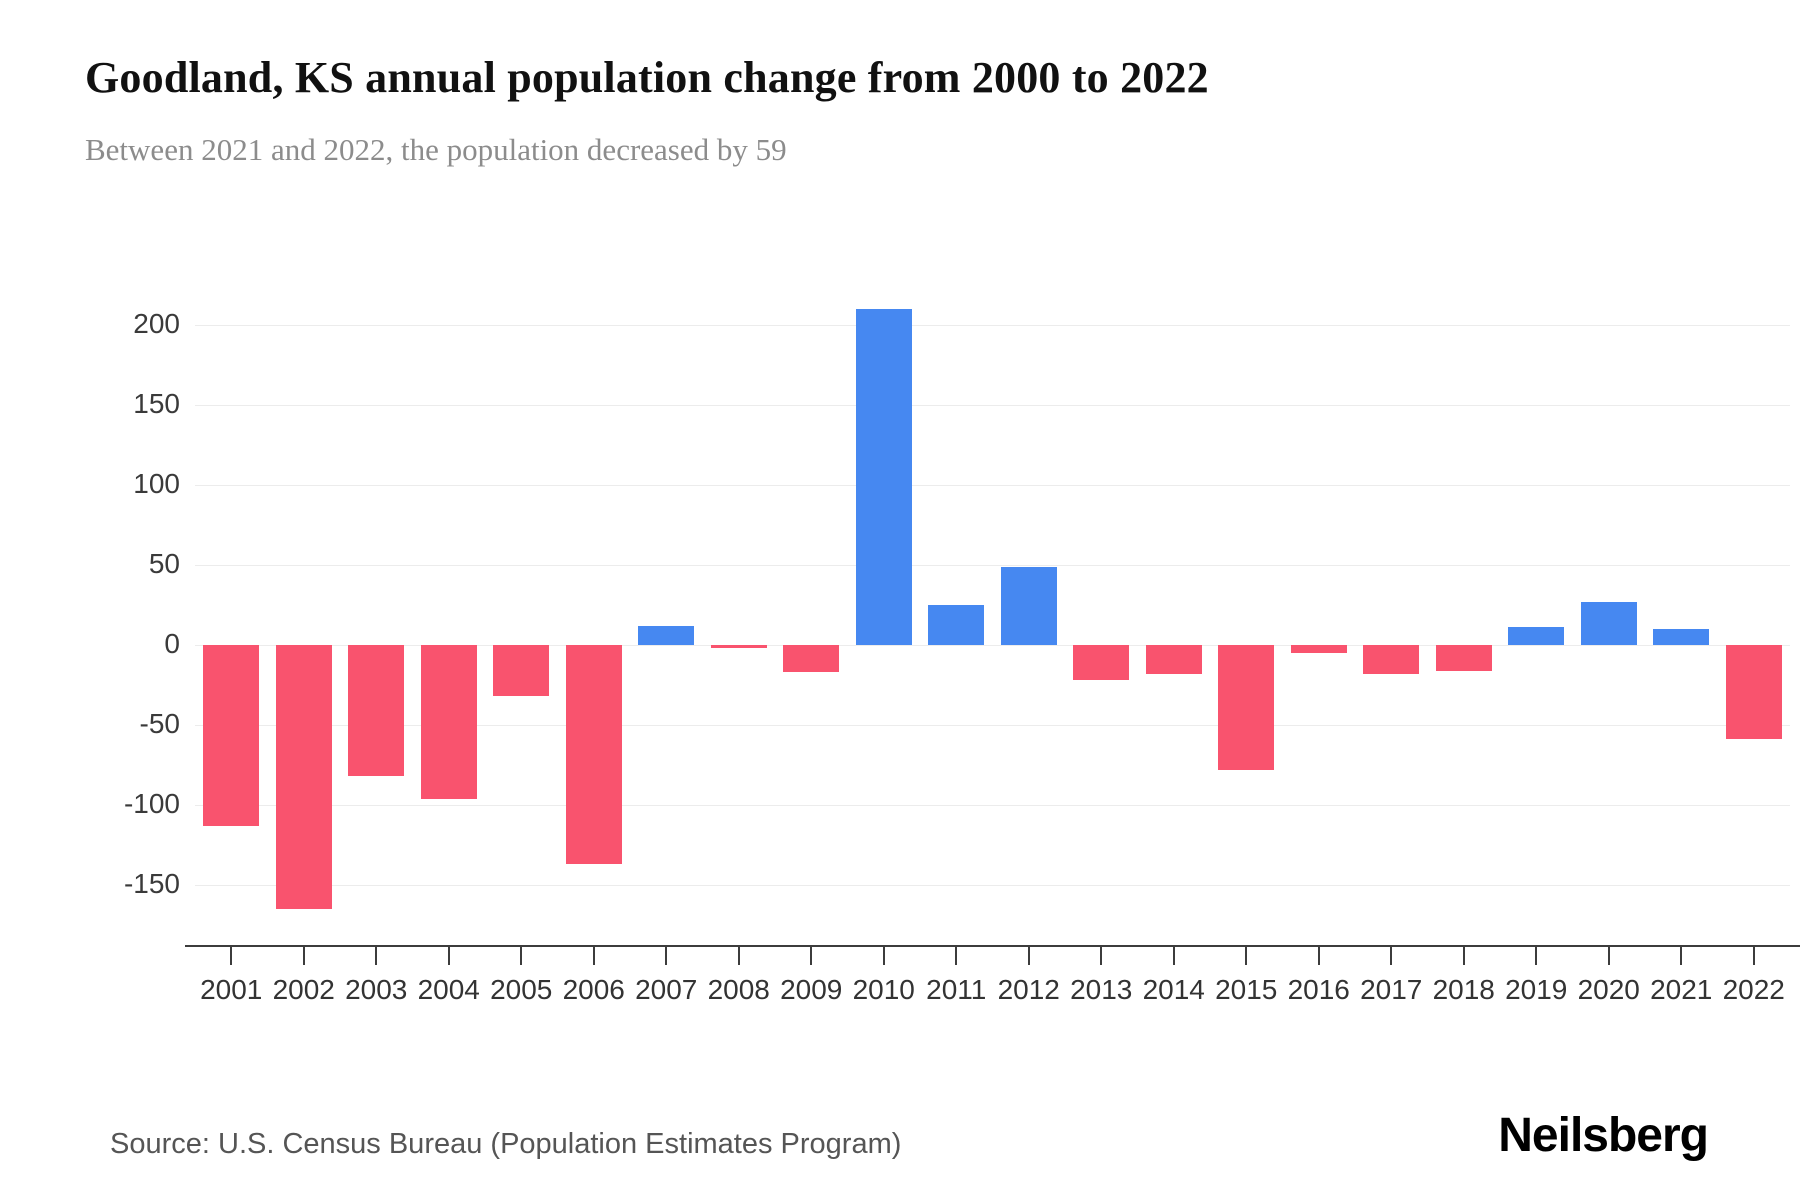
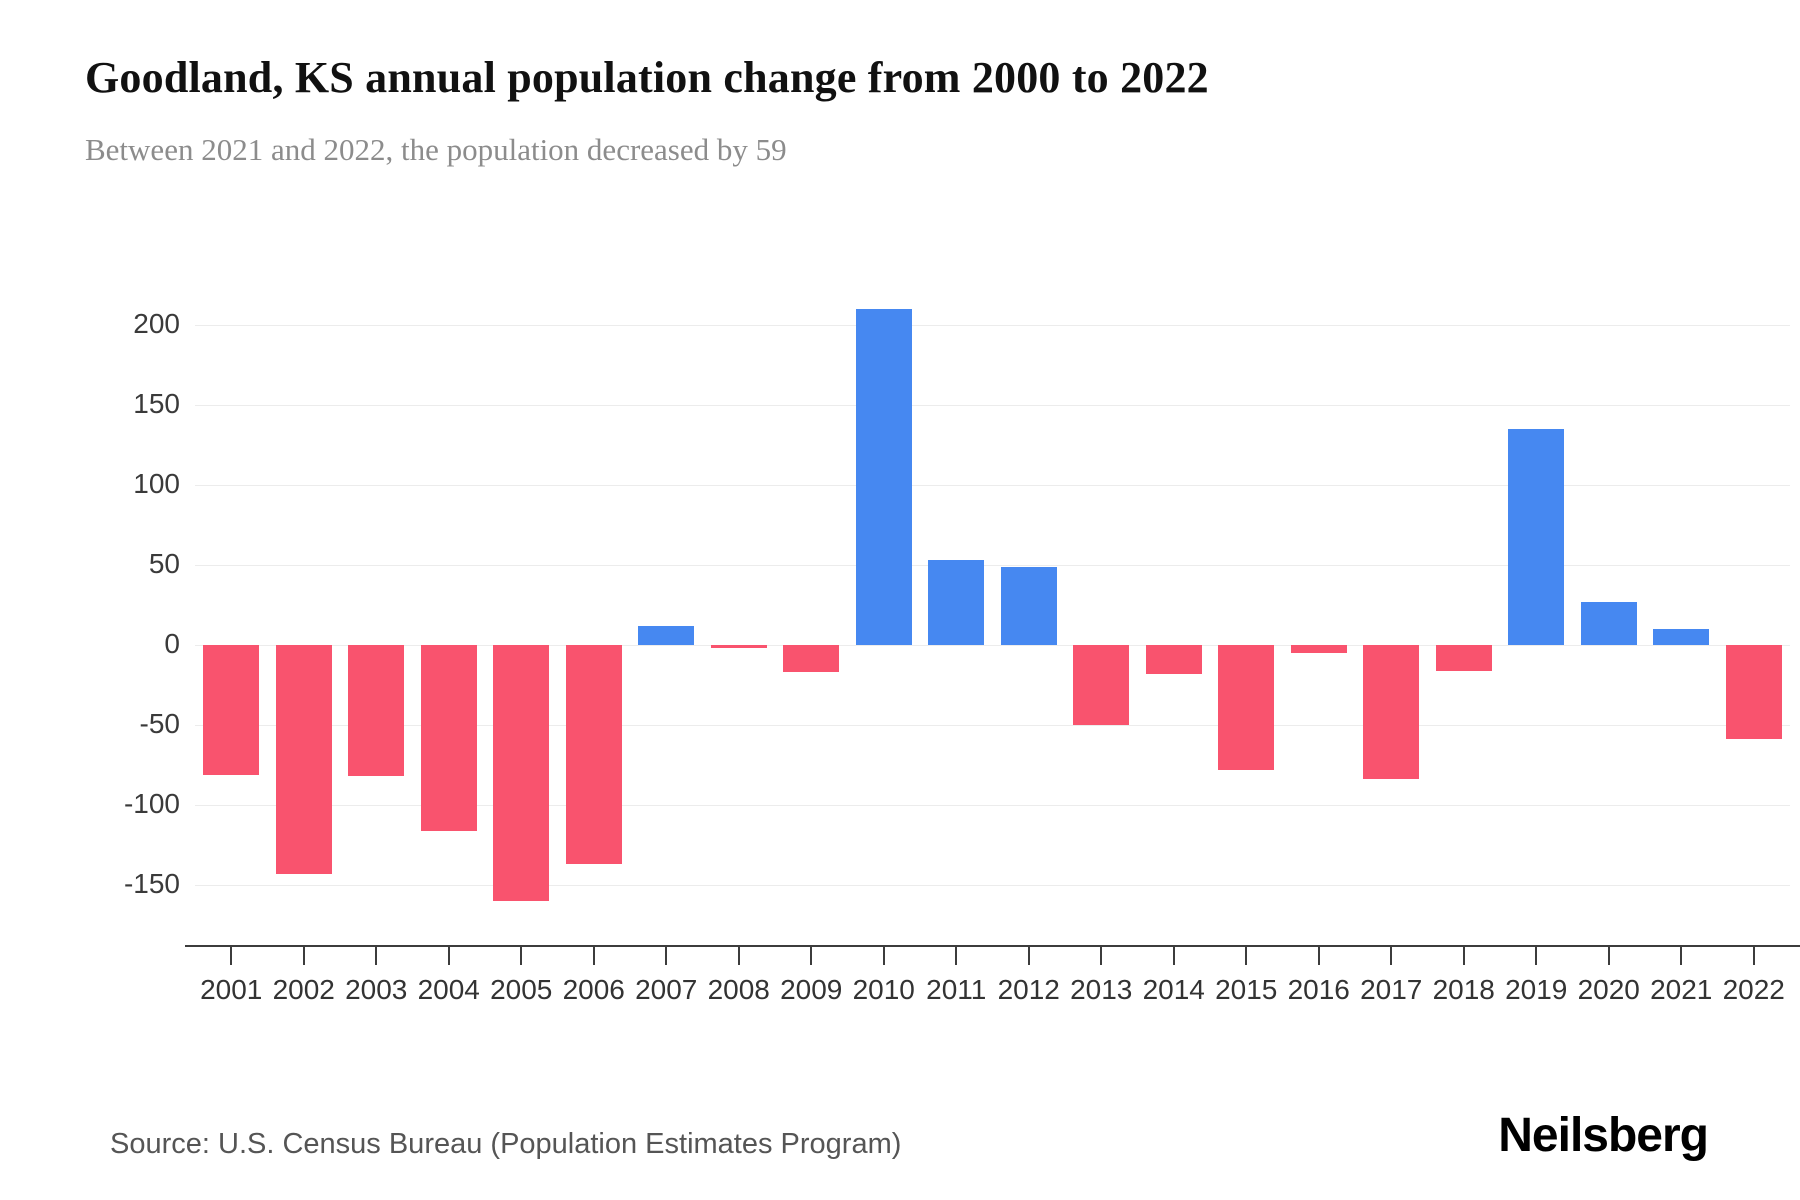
2001: -113 -> -81
2002: -165 -> -143
2004: -96 -> -116
2005: -32 -> -160
2011: 25 -> 53
2013: -22 -> -50
2017: -18 -> -84
2019: 11 -> 135
